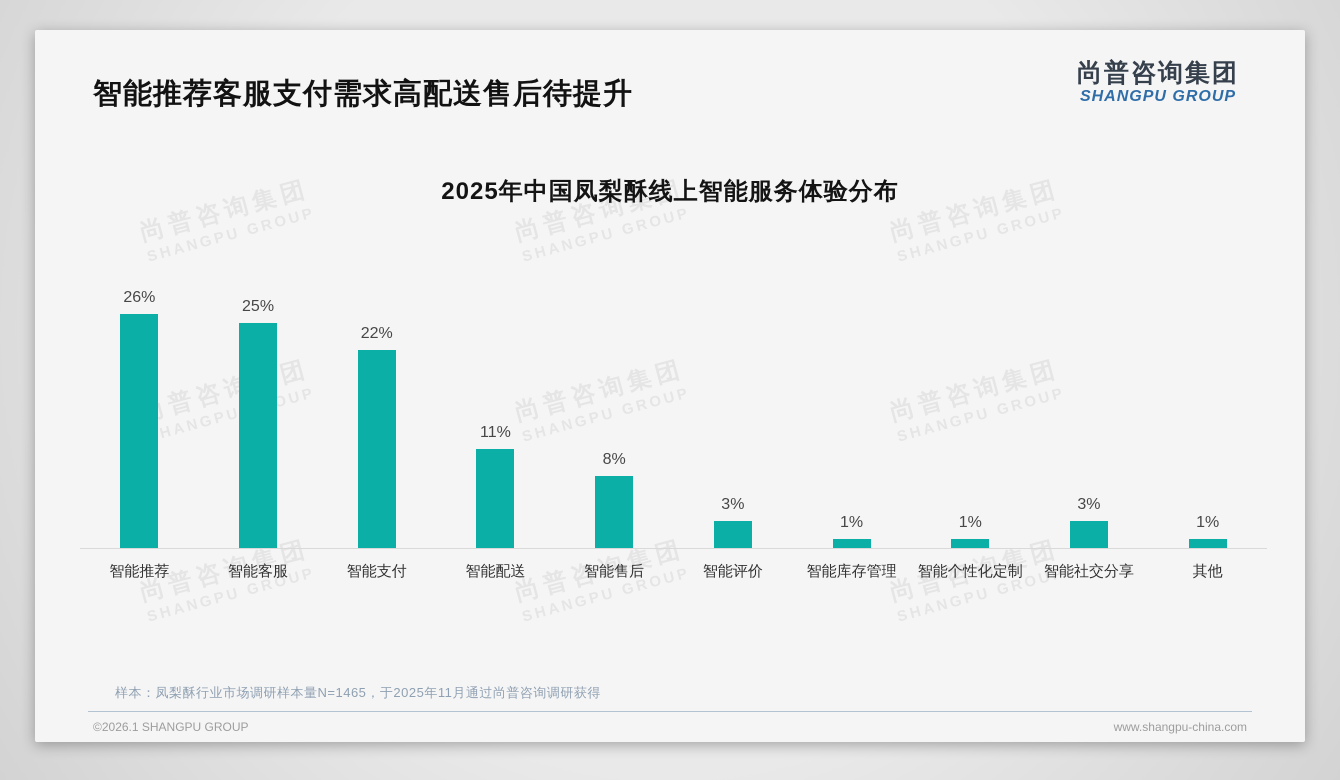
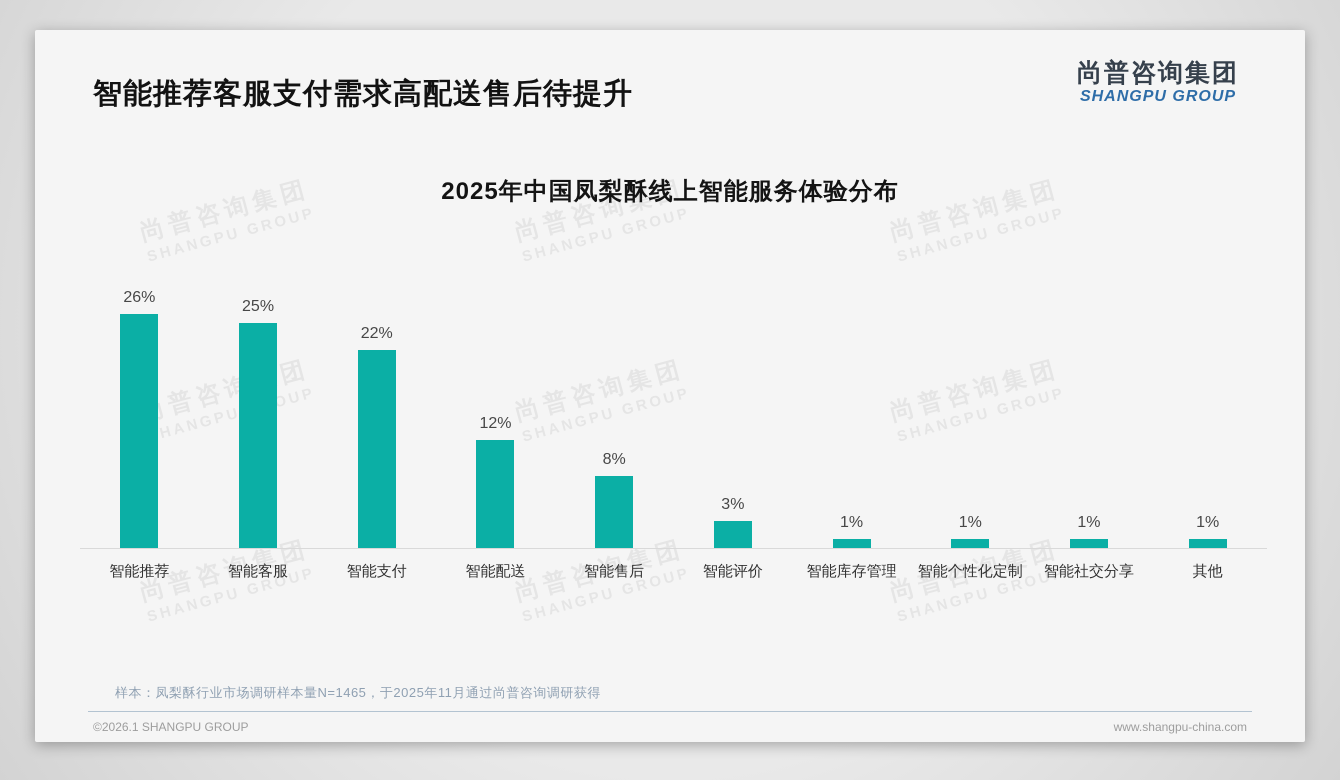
智能配送: 11% -> 12%
智能社交分享: 3% -> 1%
